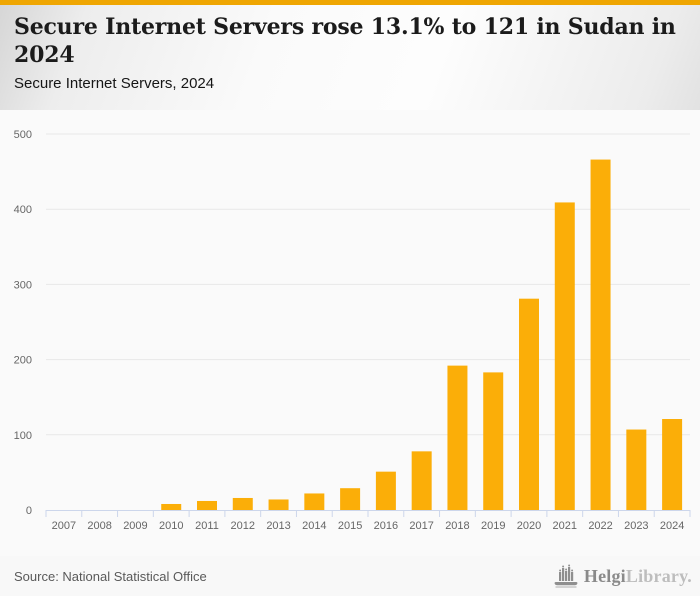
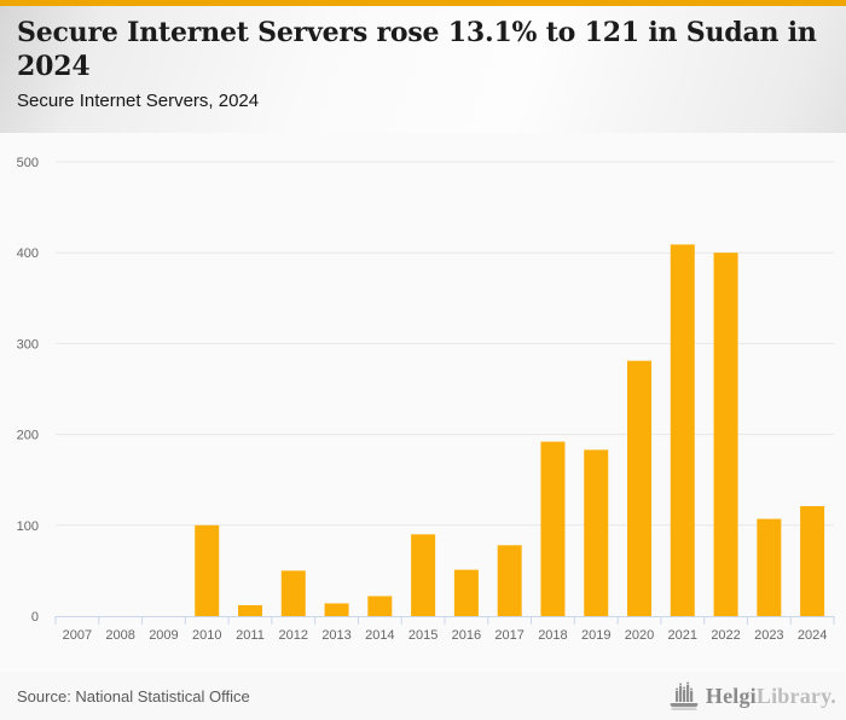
2010: 10 -> 100
2012: 20 -> 50
2015: 30 -> 90
2022: 470 -> 400
